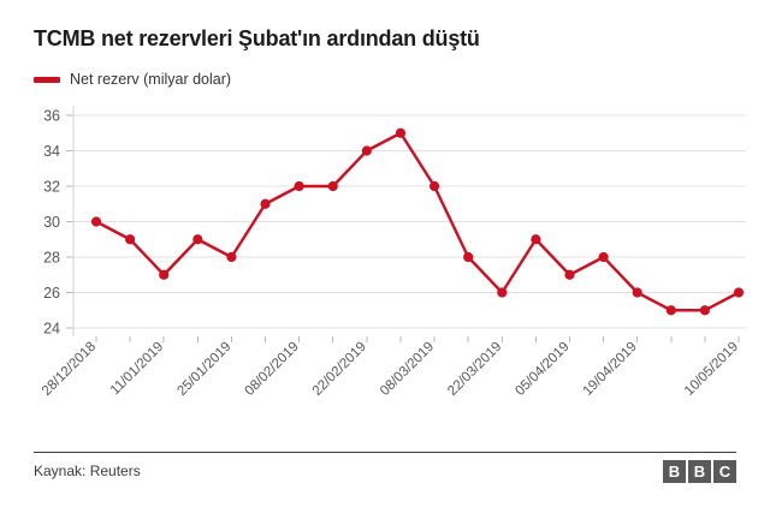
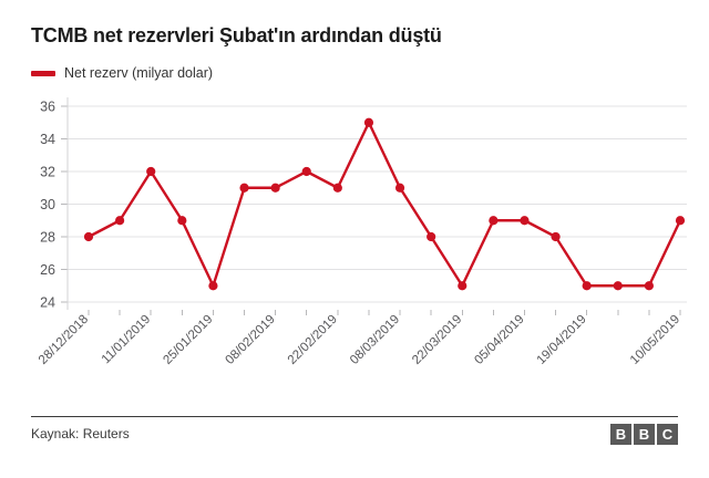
28/12/2018: 30 -> 28
11/01/2019: 27 -> 32
25/01/2019: 28 -> 25
08/02/2019: 32 -> 31
22/02/2019: 34 -> 31
08/03/2019: 32 -> 31
22/03/2019: 26 -> 25
05/04/2019: 27 -> 29
19/04/2019: 26 -> 25
10/05/2019: 26 -> 29
